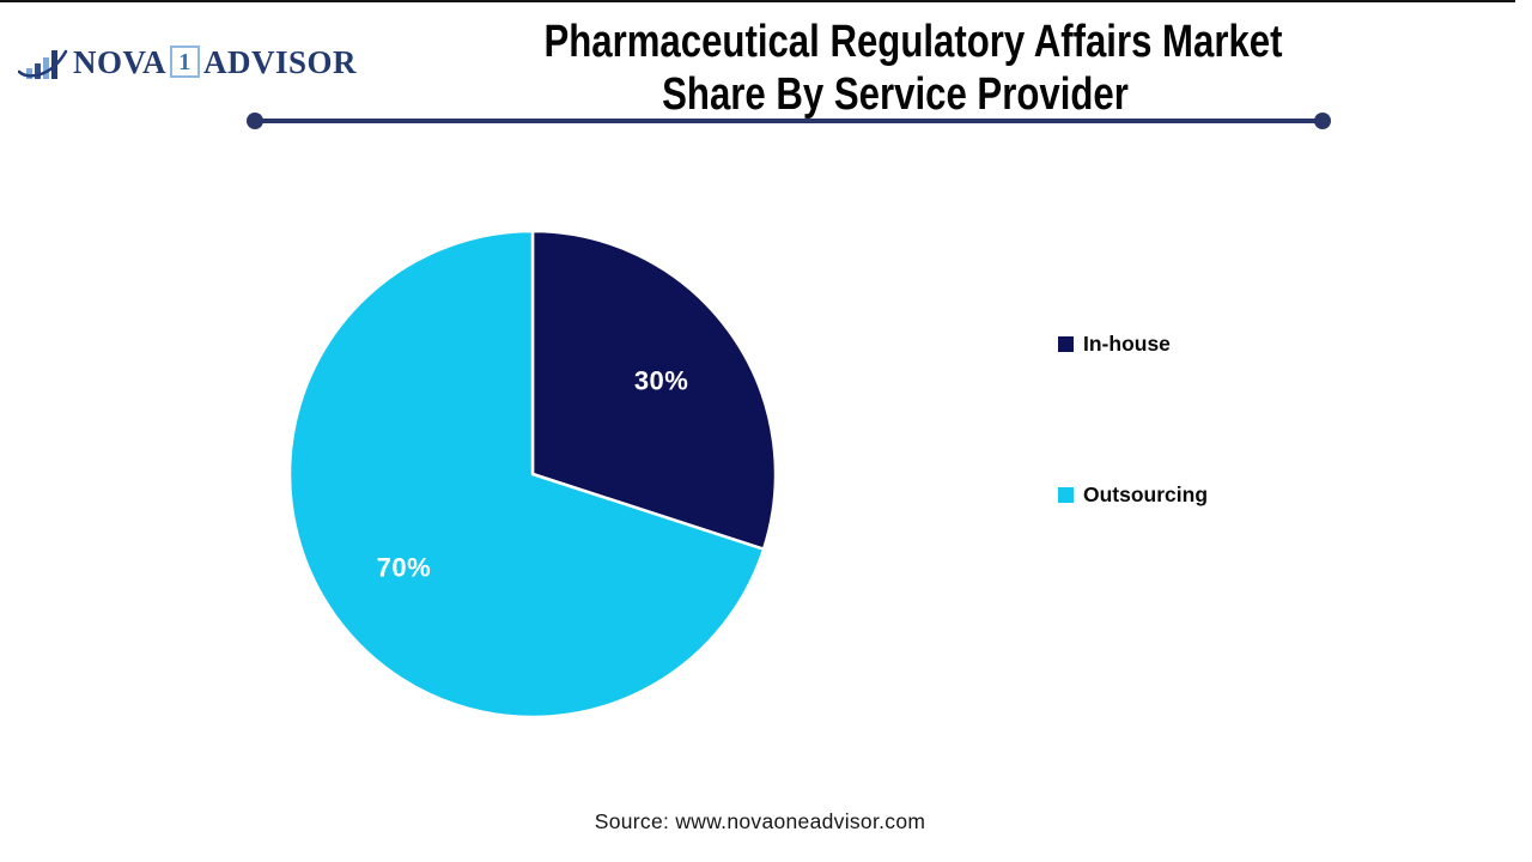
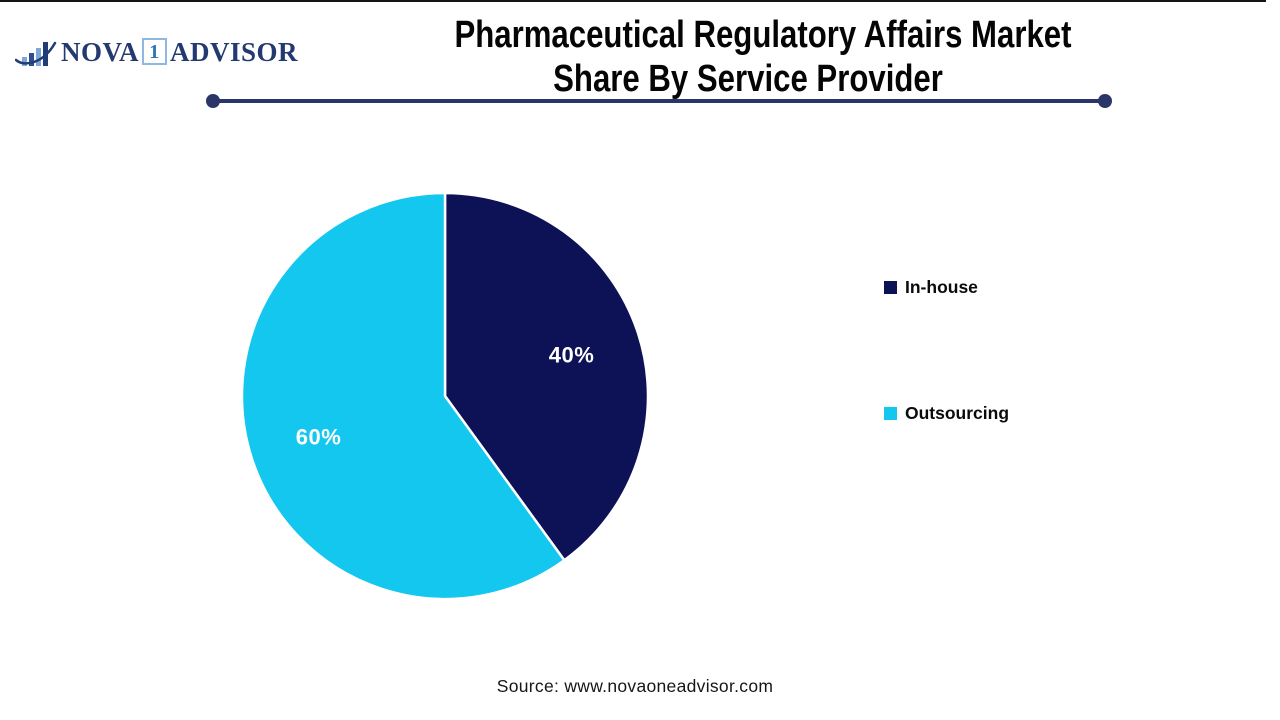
In-house: 30% -> 40%
Outsourcing: 70% -> 60%
